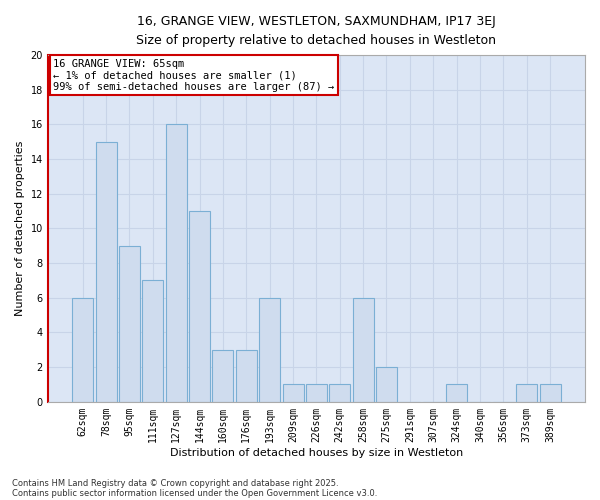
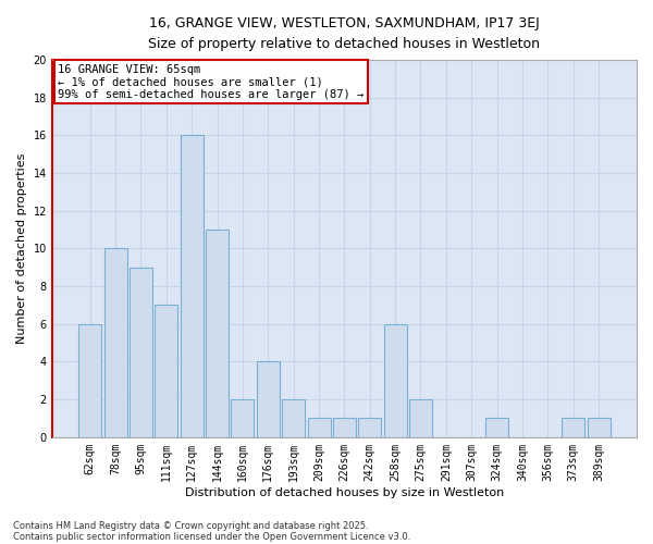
78sqm: 15 -> 10
160sqm: 3 -> 2
176sqm: 3 -> 4
193sqm: 6 -> 2
